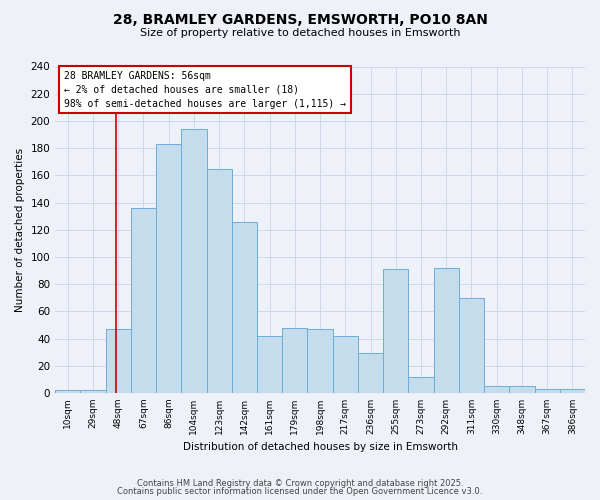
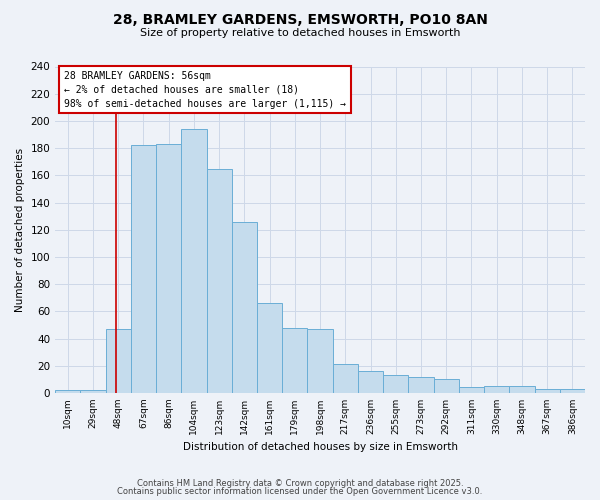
67sqm: 136 -> 182
161sqm: 42 -> 66
217sqm: 42 -> 21
236sqm: 29 -> 16
255sqm: 91 -> 13
292sqm: 92 -> 10
311sqm: 70 -> 4
